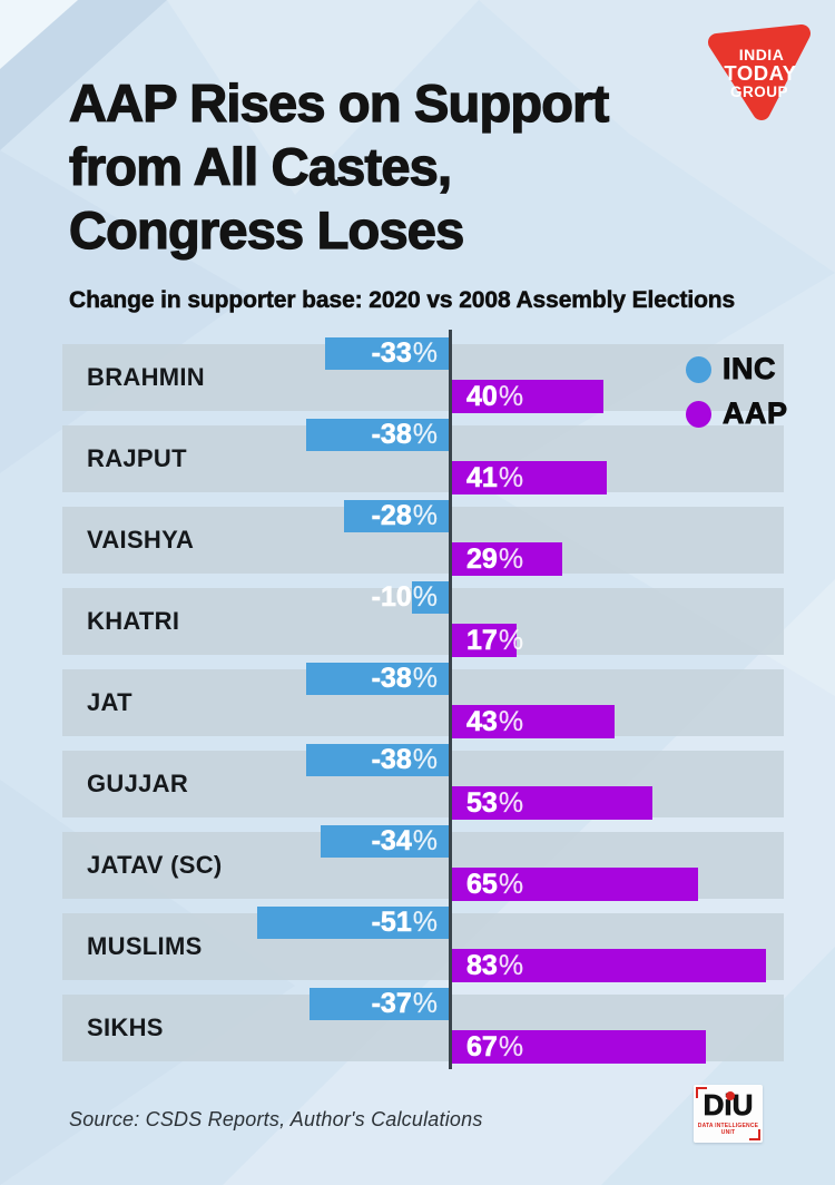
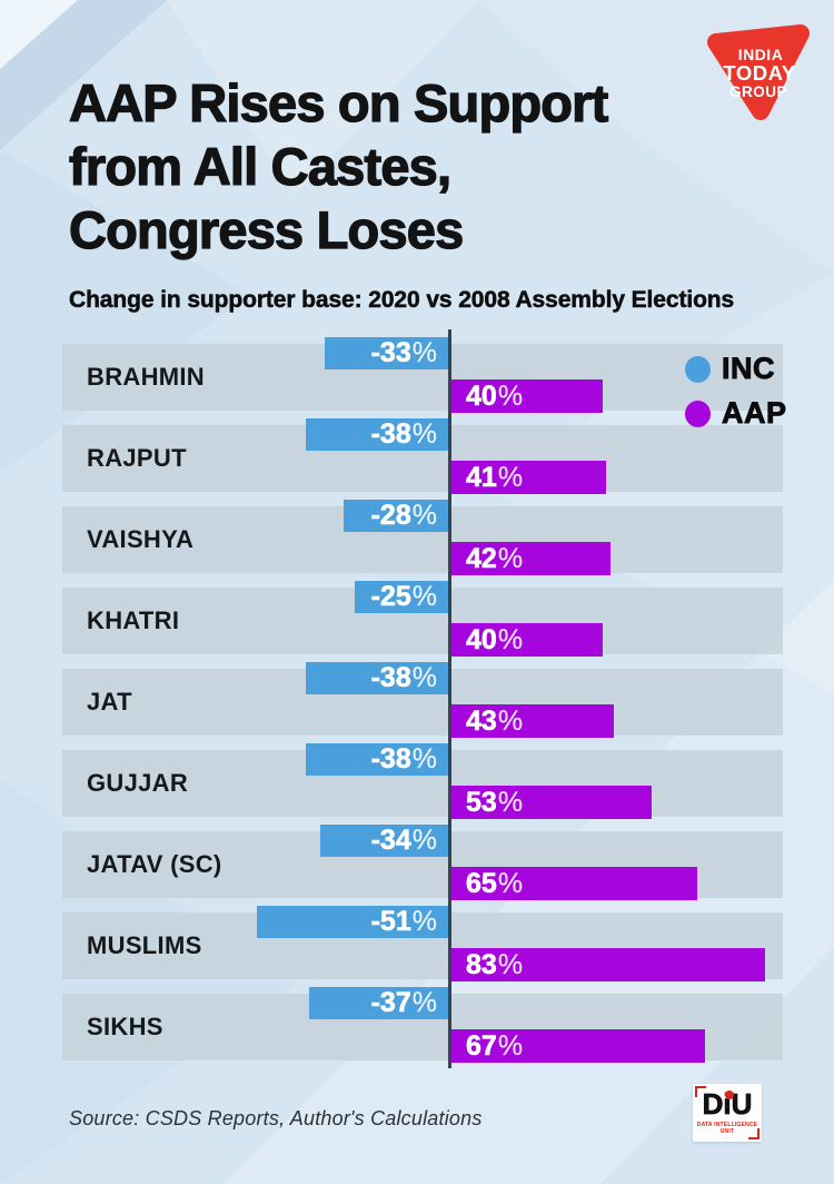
AAP/VAISHYA: 29 -> 42
INC/KHATRI: -10 -> -25
AAP/KHATRI: 17 -> 40
